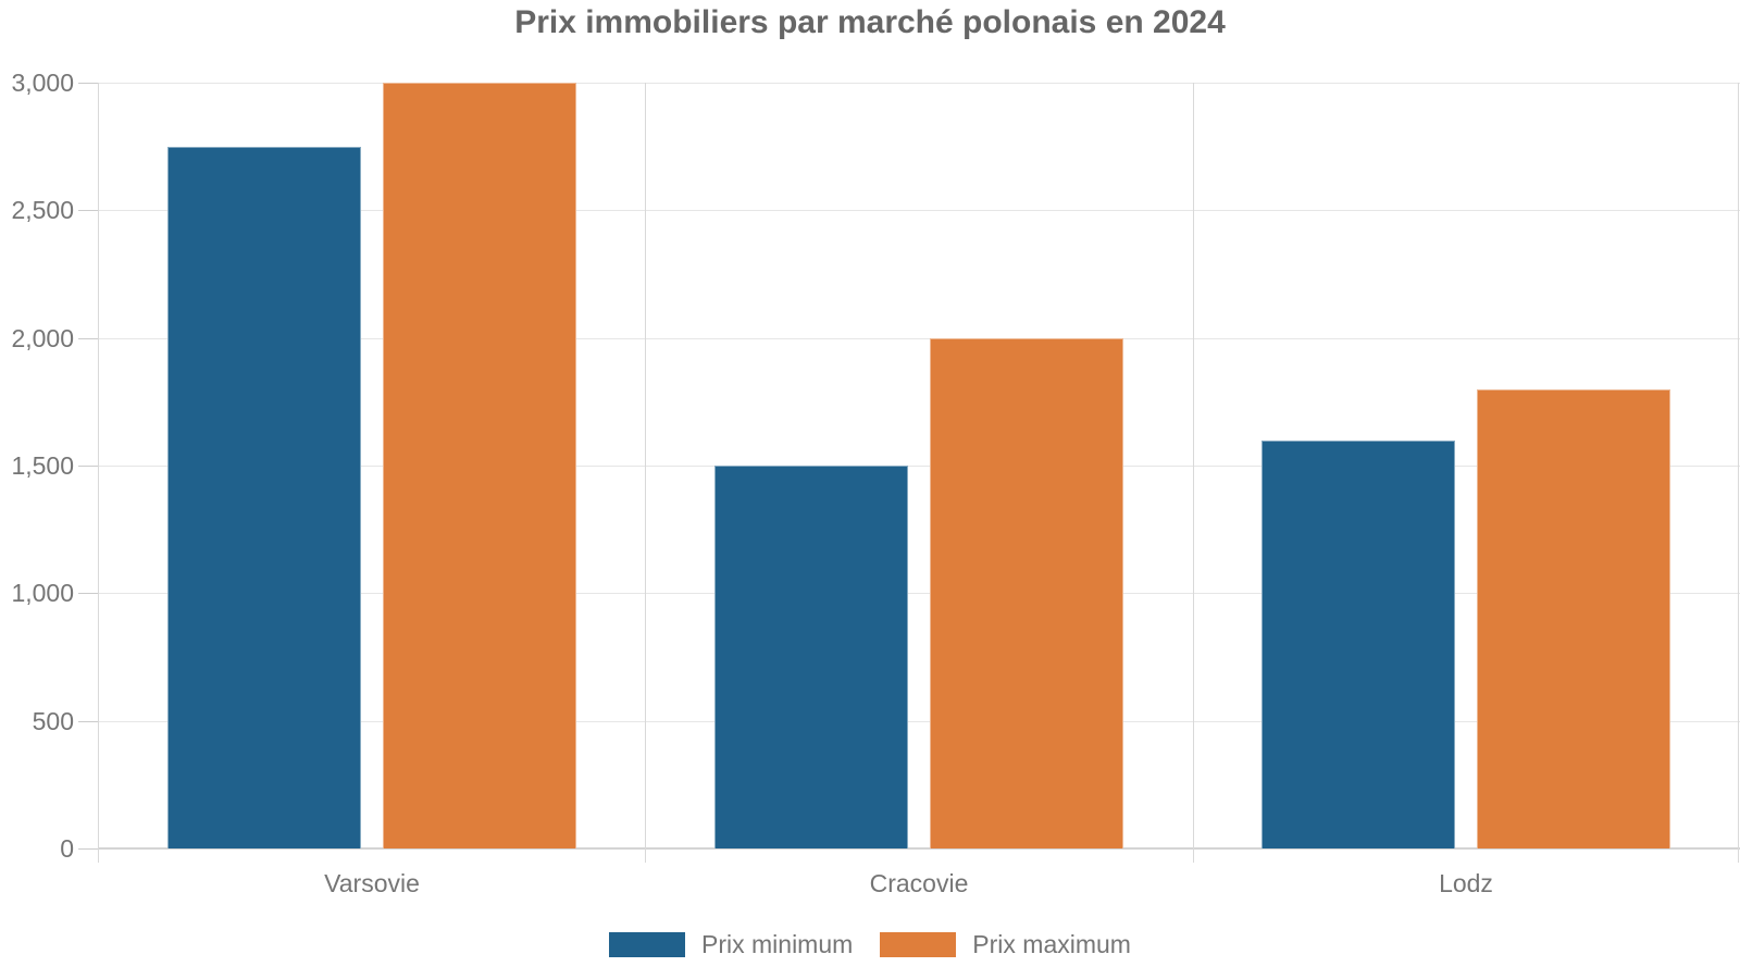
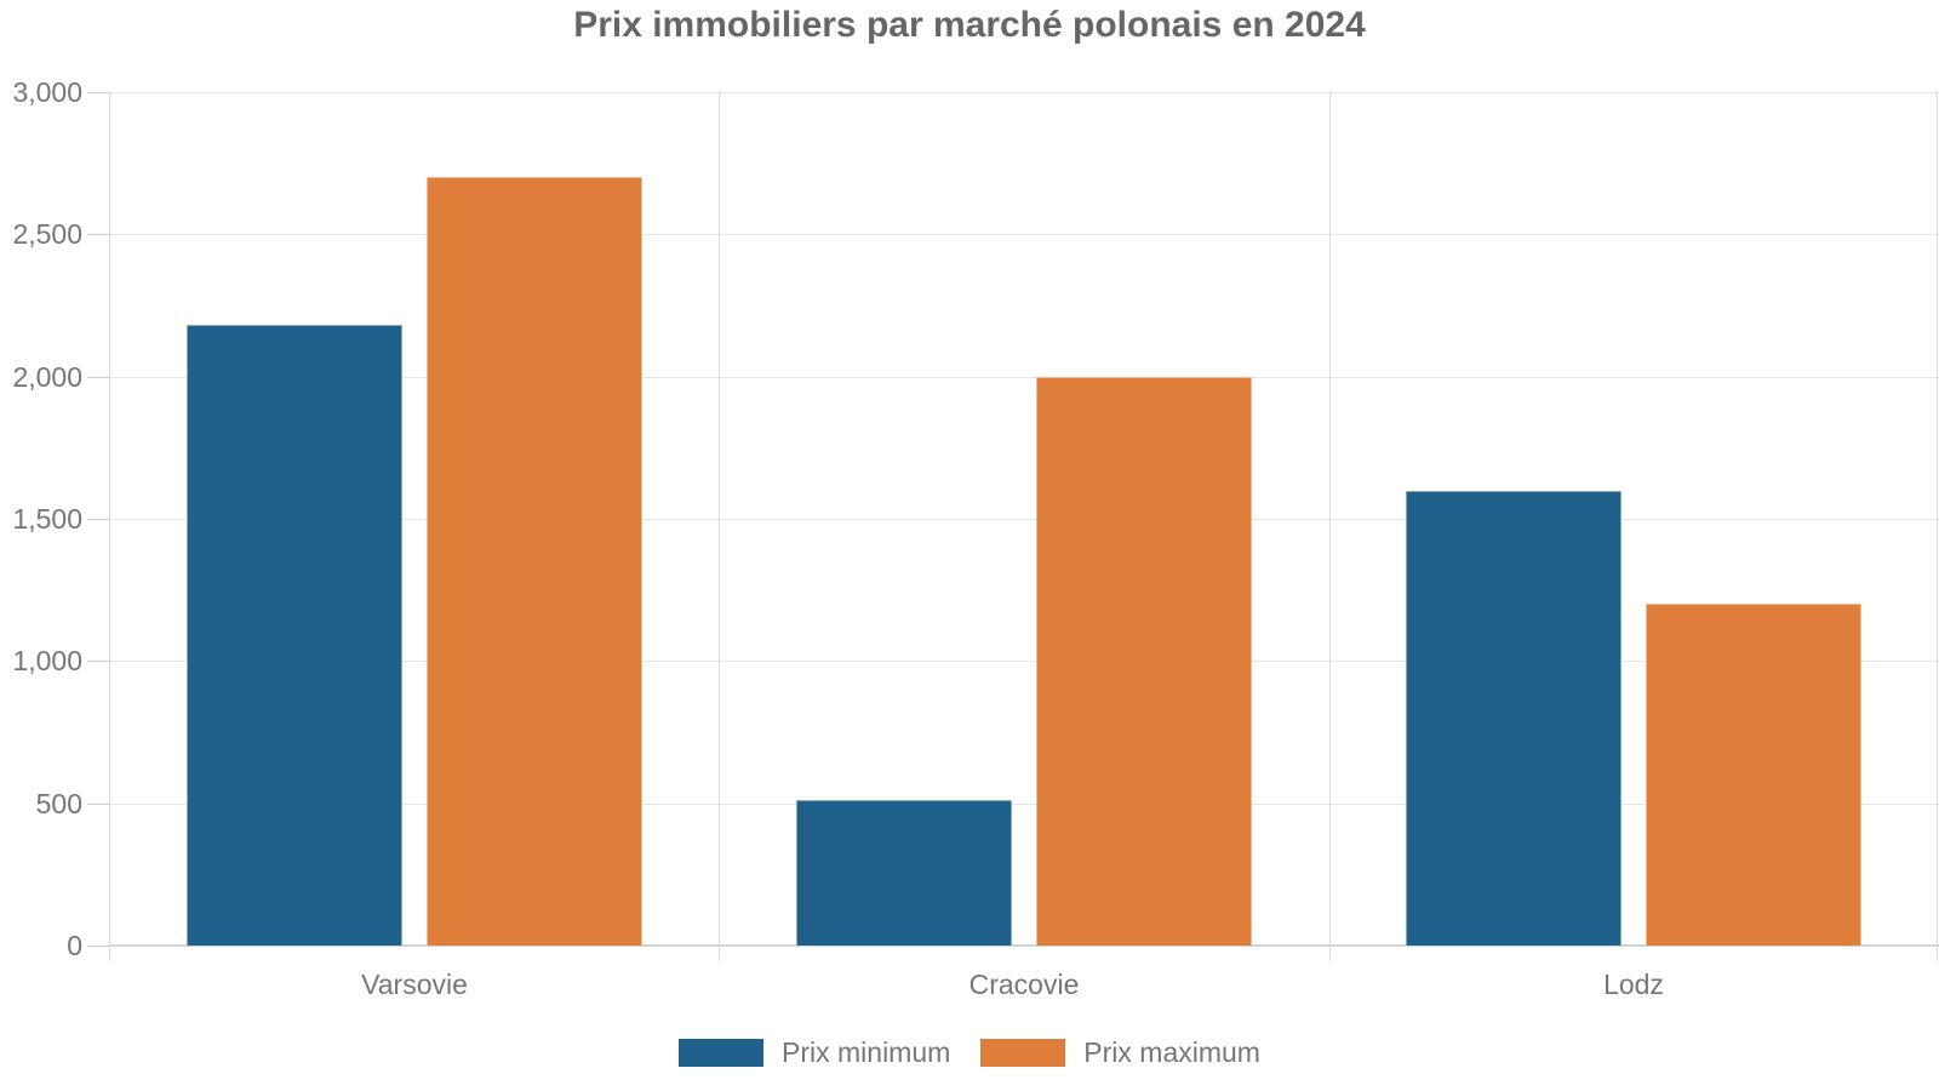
Prix minimum/Varsovie: 2750 -> 2180
Prix maximum/Varsovie: 3000 -> 2700
Prix minimum/Cracovie: 1500 -> 510
Prix maximum/Lodz: 1800 -> 1200
